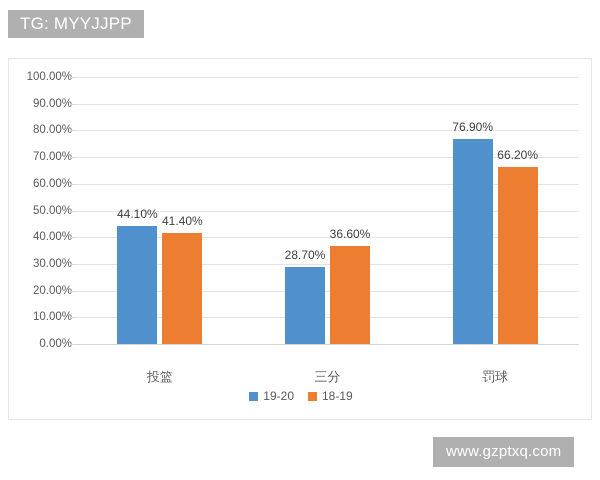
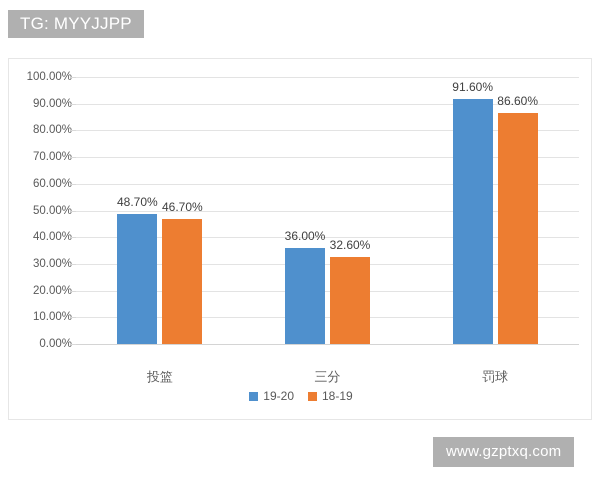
19-20/投篮: 44.10% -> 48.70%
18-19/投篮: 41.40% -> 46.70%
19-20/三分: 28.70% -> 36.00%
18-19/三分: 36.60% -> 32.60%
19-20/罚球: 76.90% -> 91.60%
18-19/罚球: 66.20% -> 86.60%
